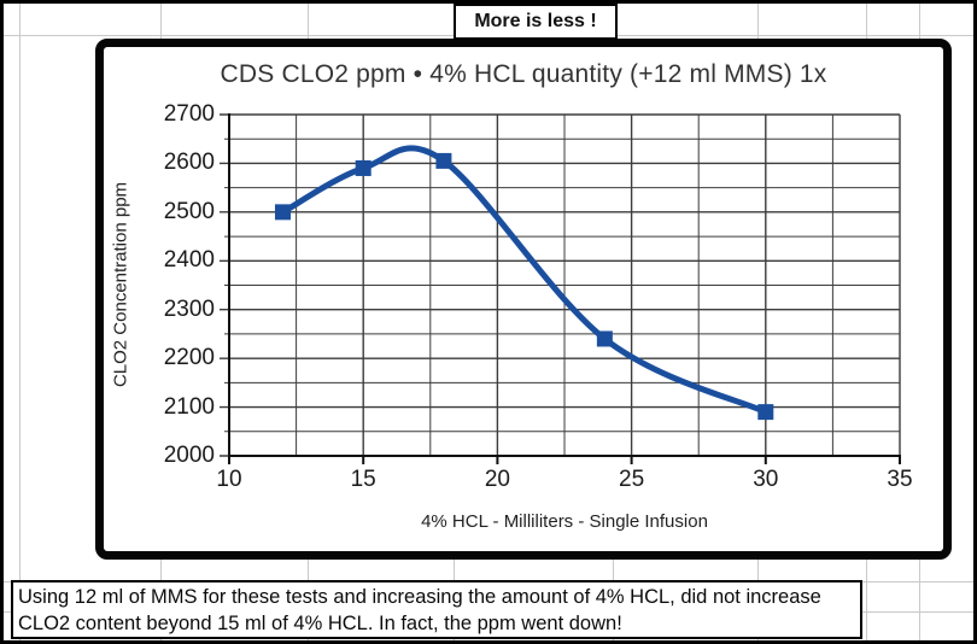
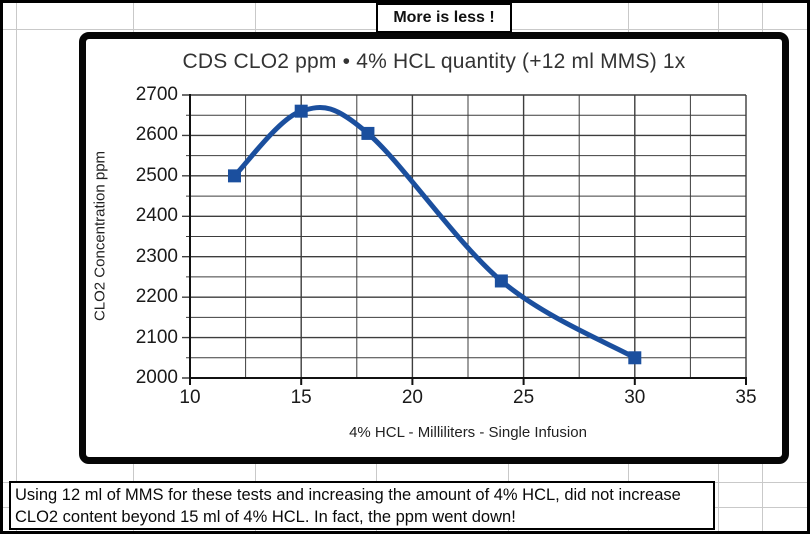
15: 2590 -> 2660
30: 2090 -> 2050
